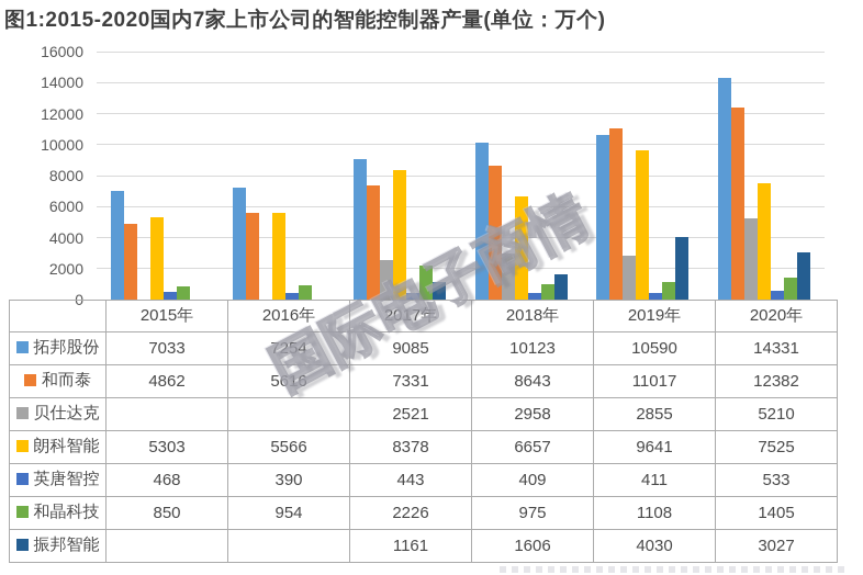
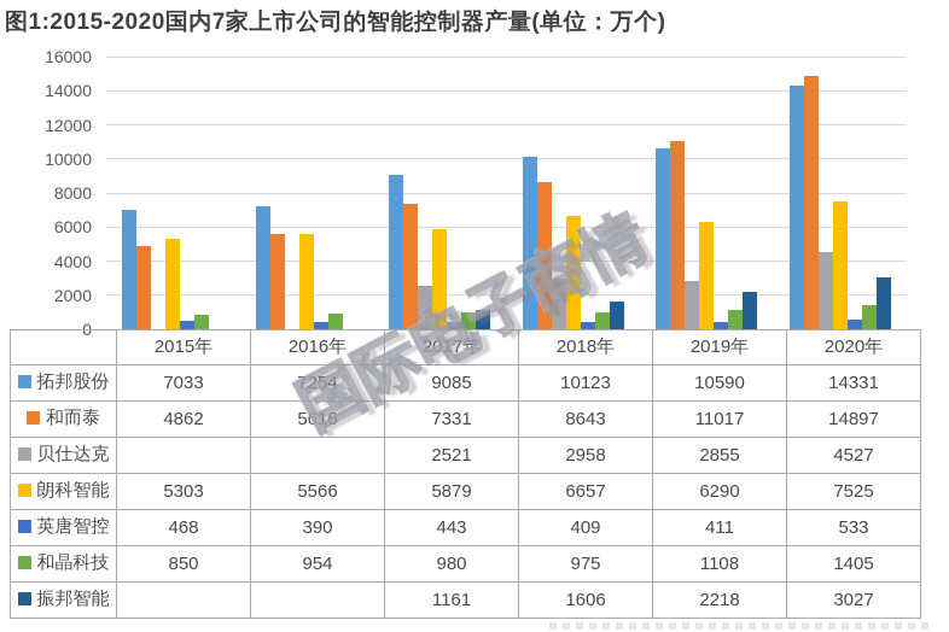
朗科智能/2017年: 8378 -> 5879
和晶科技/2017年: 2226 -> 980
朗科智能/2019年: 9641 -> 6290
振邦智能/2019年: 4030 -> 2218
和而泰/2020年: 12382 -> 14897
贝仕达克/2020年: 5210 -> 4527
